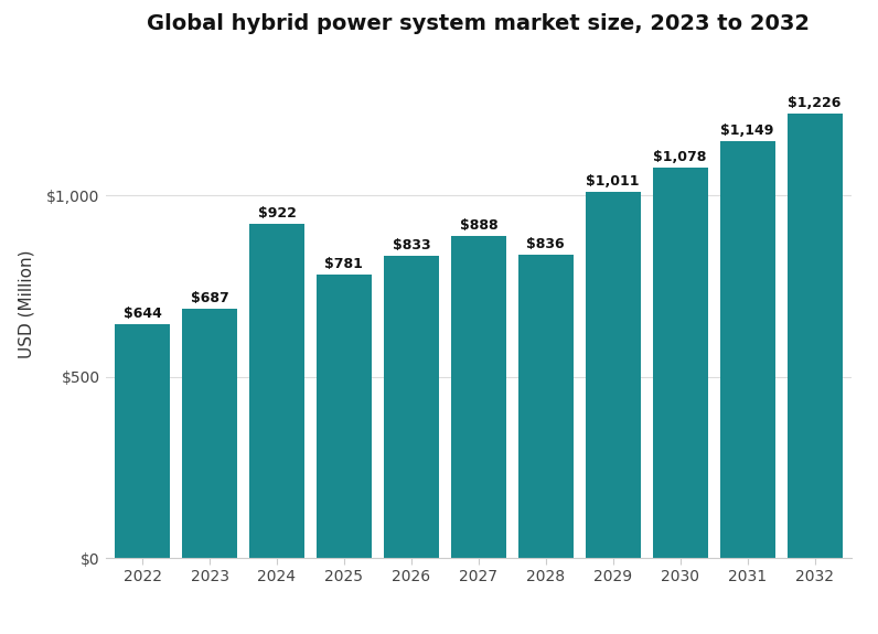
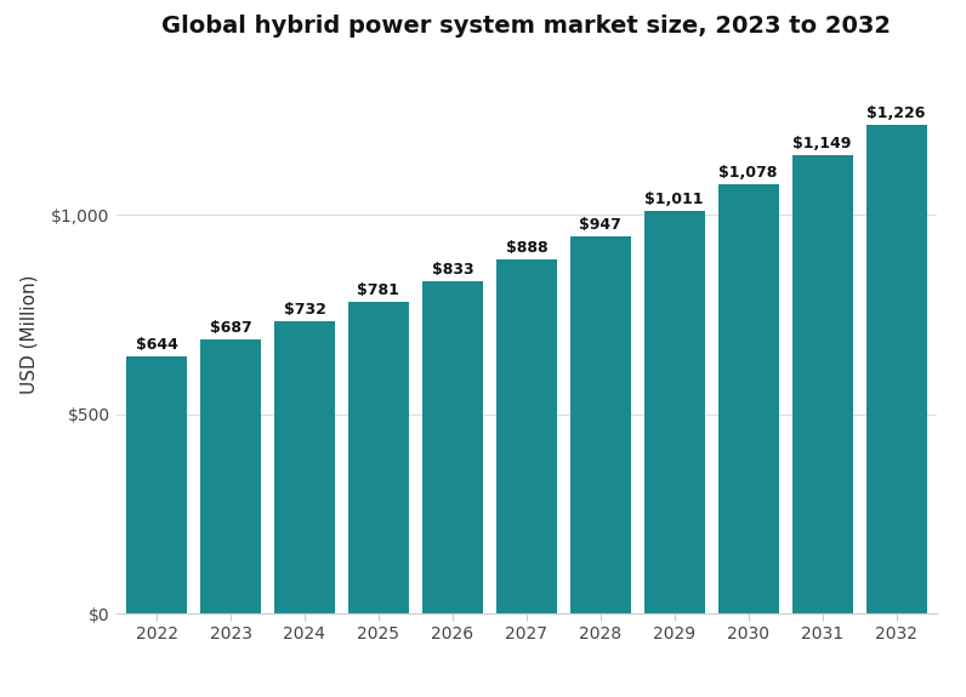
2024: $922 -> $732
2028: $836 -> $947
